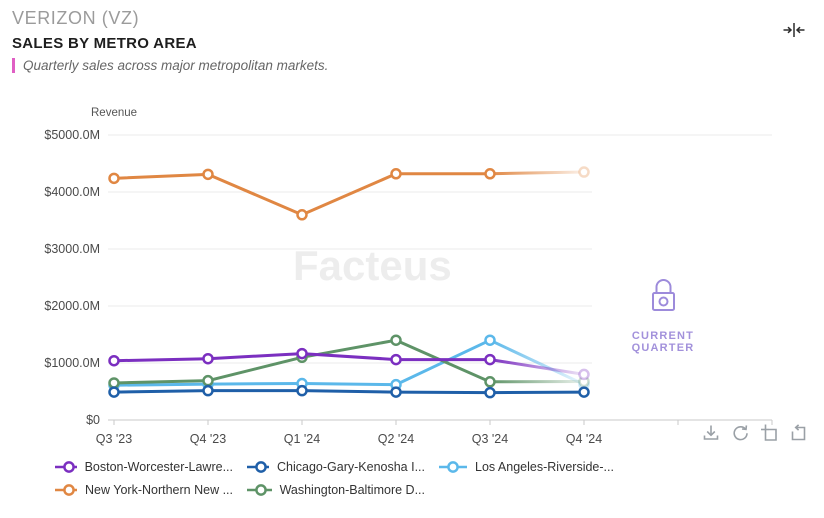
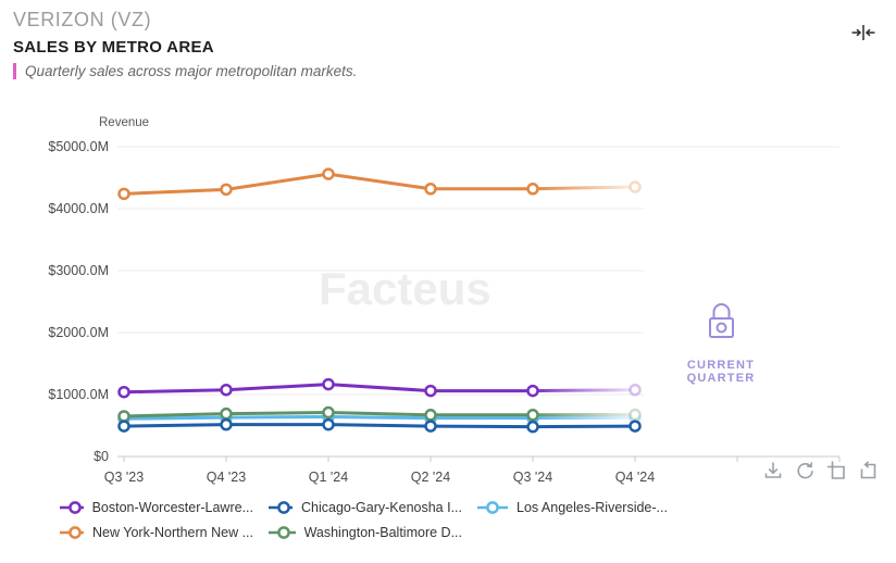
New York-Northern New .../Q1 '24: $3600M -> $4600M
Washington-Baltimore D.../Q1 '24: $1100M -> $700M
Washington-Baltimore D.../Q2 '24: $1400M -> $700M
Los Angeles-Riverside-.../Q3 '24: $1400M -> $600M
Boston-Worcester-Lawre.../Q4 '24: $800M -> $1100M
